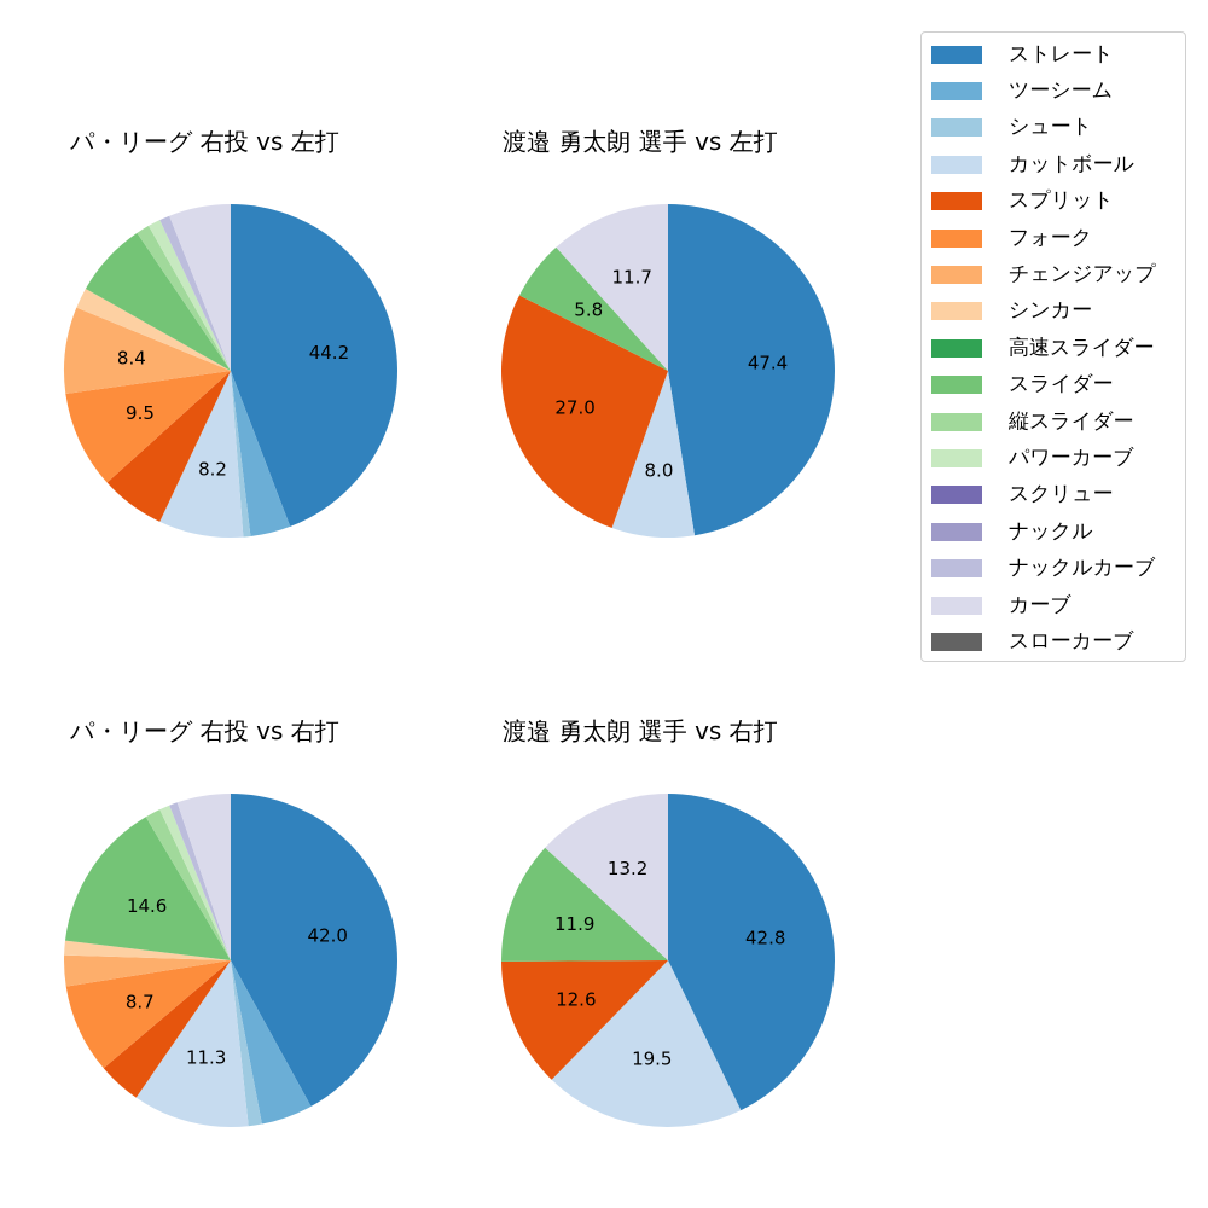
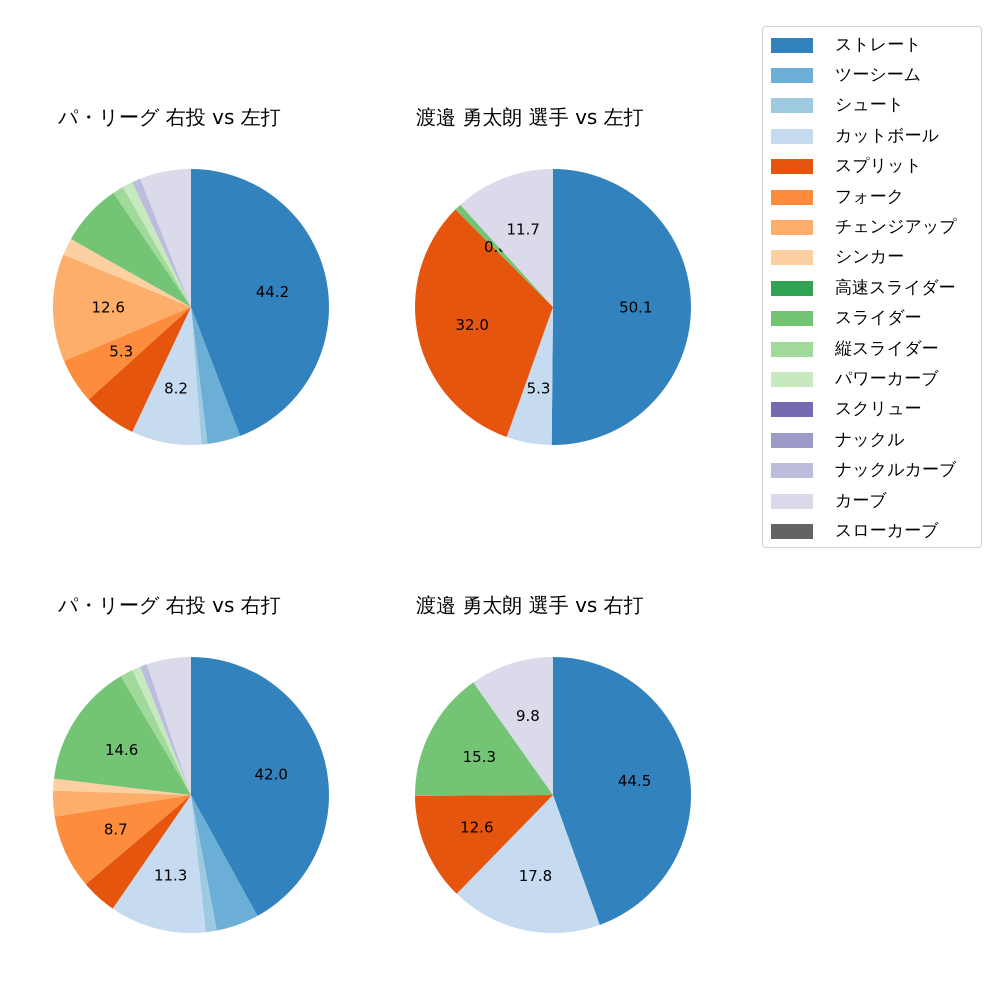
パ・リーグ 右投 vs 左打/フォーク: 9.5 -> 5.3
パ・リーグ 右投 vs 左打/チェンジアップ: 8.4 -> 12.6
渡邉 勇太朗 選手 vs 左打/ストレート: 47.4 -> 50.1
渡邉 勇太朗 選手 vs 左打/カットボール: 8.0 -> 5.3
渡邉 勇太朗 選手 vs 左打/スプリット: 27.0 -> 32.0
渡邉 勇太朗 選手 vs 左打/スライダー: 5.8 -> 0.8
渡邉 勇太朗 選手 vs 右打/ストレート: 42.8 -> 44.5
渡邉 勇太朗 選手 vs 右打/カットボール: 19.5 -> 17.8
渡邉 勇太朗 選手 vs 右打/スライダー: 11.9 -> 15.3
渡邉 勇太朗 選手 vs 右打/カーブ: 13.2 -> 9.8
